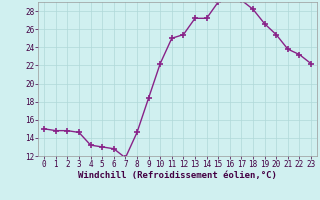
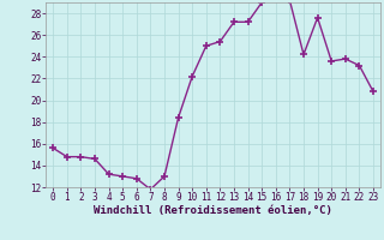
0: 15.0 -> 15.6
8: 14.6 -> 13.0
18: 28.2 -> 24.2
19: 26.6 -> 27.6
20: 25.4 -> 23.6
23: 22.2 -> 20.8
